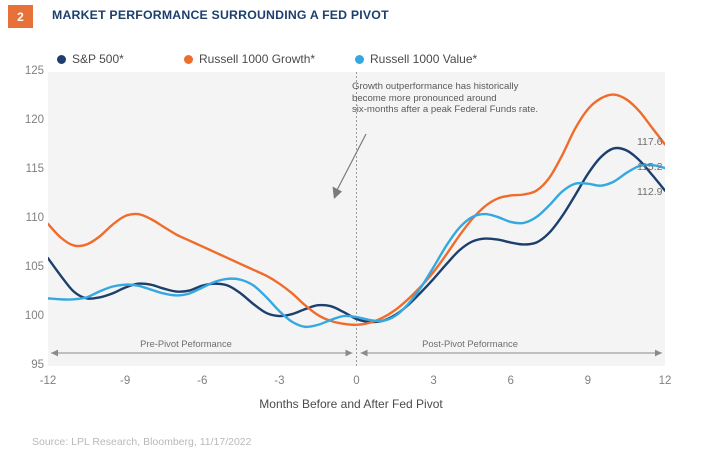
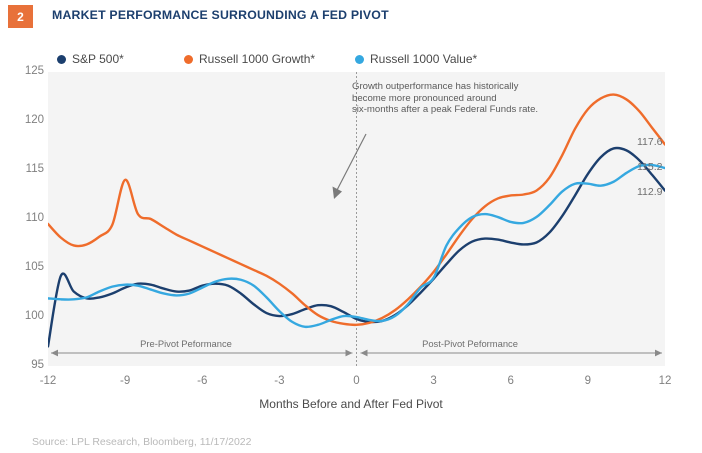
S&P 500*/-12: 106 -> 97
Russell 1000 Growth*/-9: 110 -> 114
Russell 1000 Value*/3: 105 -> 104
